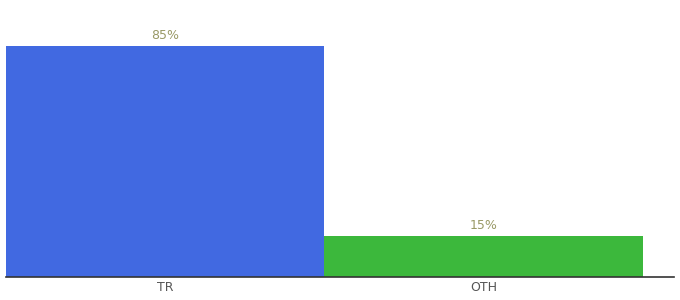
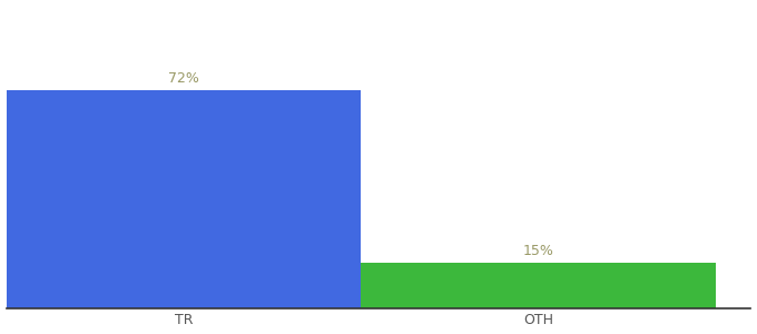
TR: 85% -> 72%
